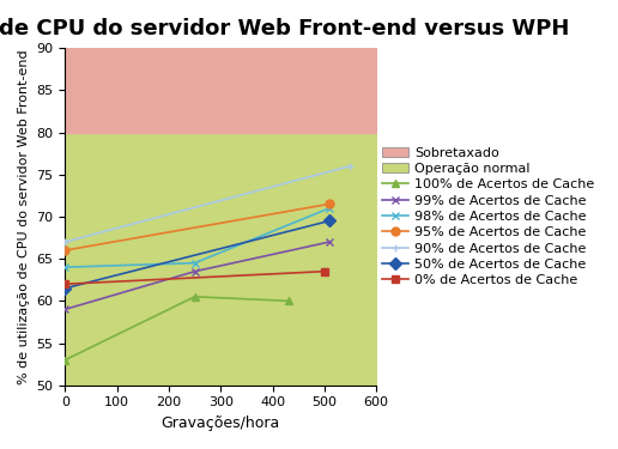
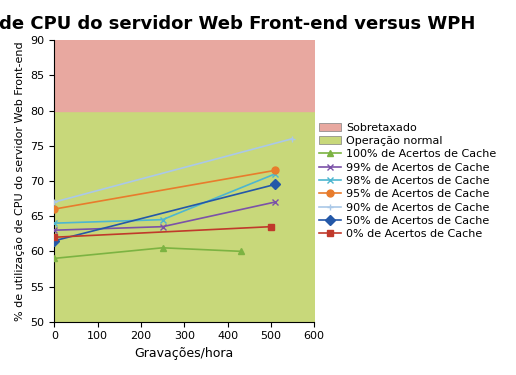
100% de Acertos de Cache/0: 53.0 -> 59.0
99% de Acertos de Cache/0: 59.0 -> 63.0
